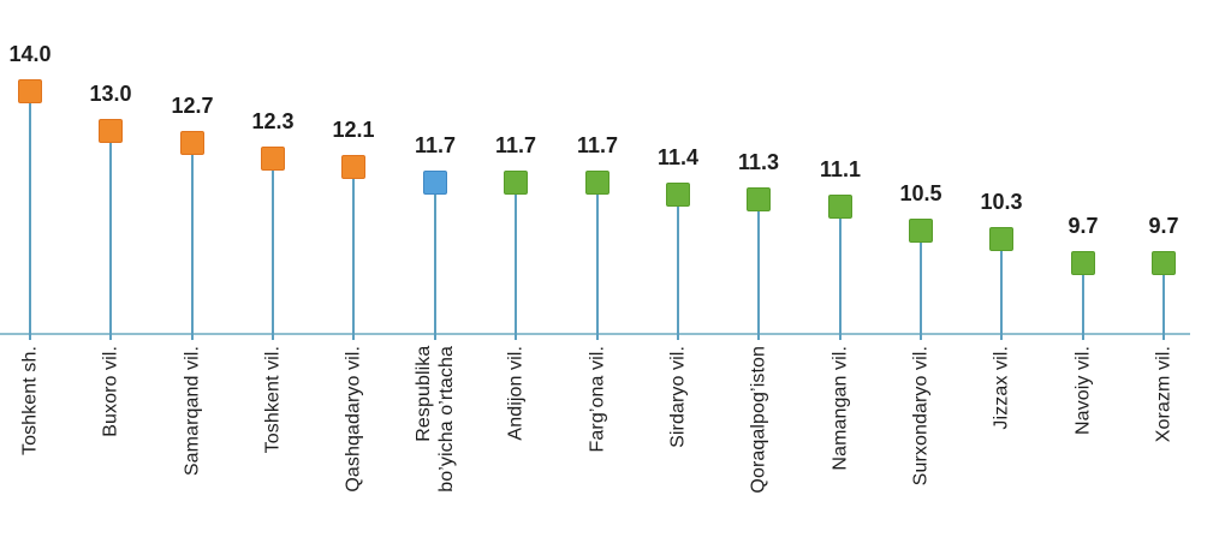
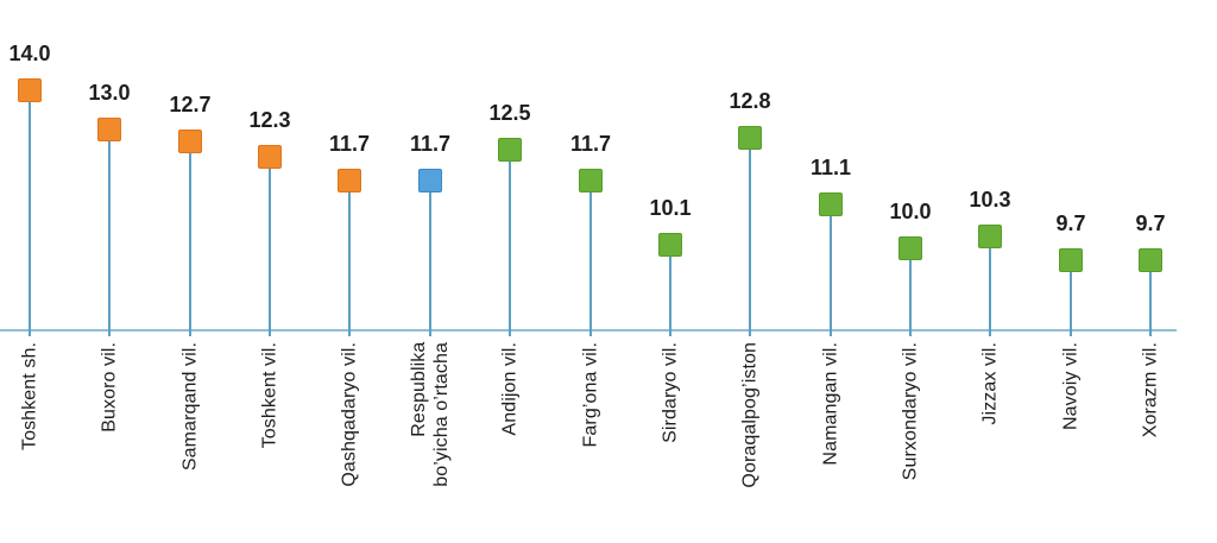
Qashqadaryo vil.: 12.1 -> 11.7
Andijon vil.: 11.7 -> 12.5
Sirdaryo vil.: 11.4 -> 10.1
Qoraqalpog’iston: 11.3 -> 12.8
Surxondaryo vil.: 10.5 -> 10.0
